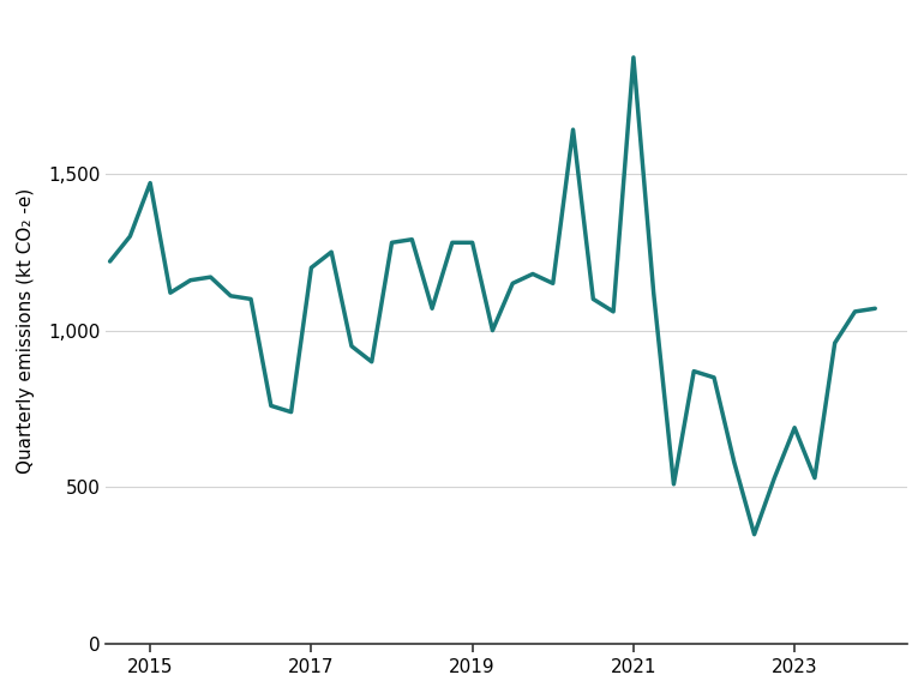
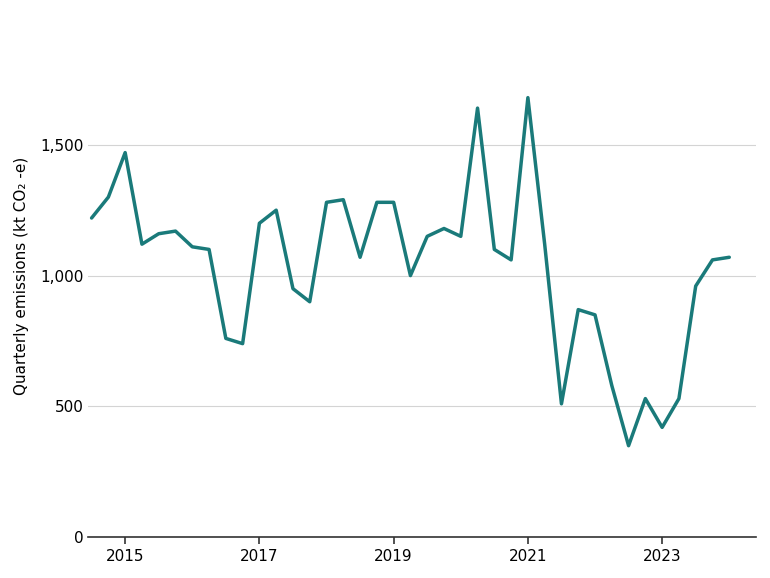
2021: 1,870 -> 1,680
2023: 690 -> 420
